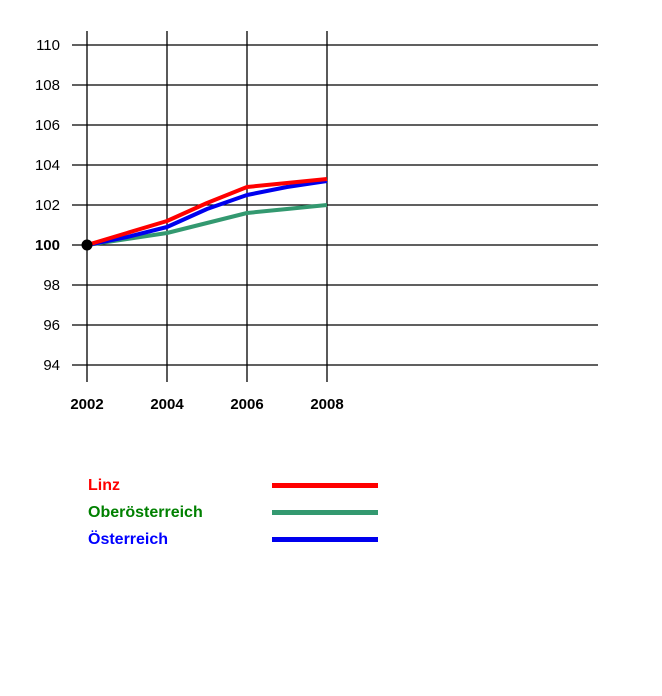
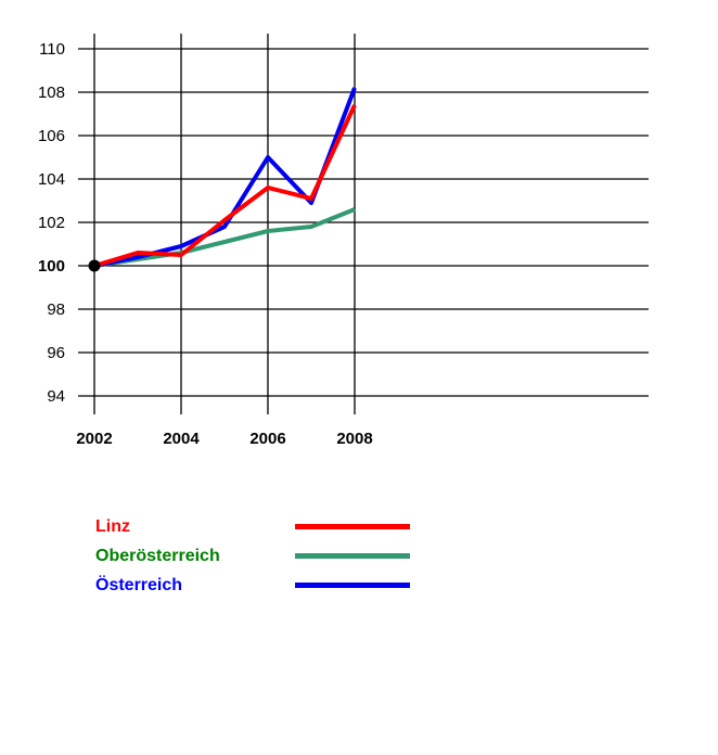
Linz/2004: 101.2 -> 100.5
Österreich/2006: 102.5 -> 105.0
Linz/2006: 102.9 -> 103.6
Oberösterreich/2008: 102.0 -> 102.6
Österreich/2008: 103.2 -> 108.2
Linz/2008: 103.3 -> 107.4
